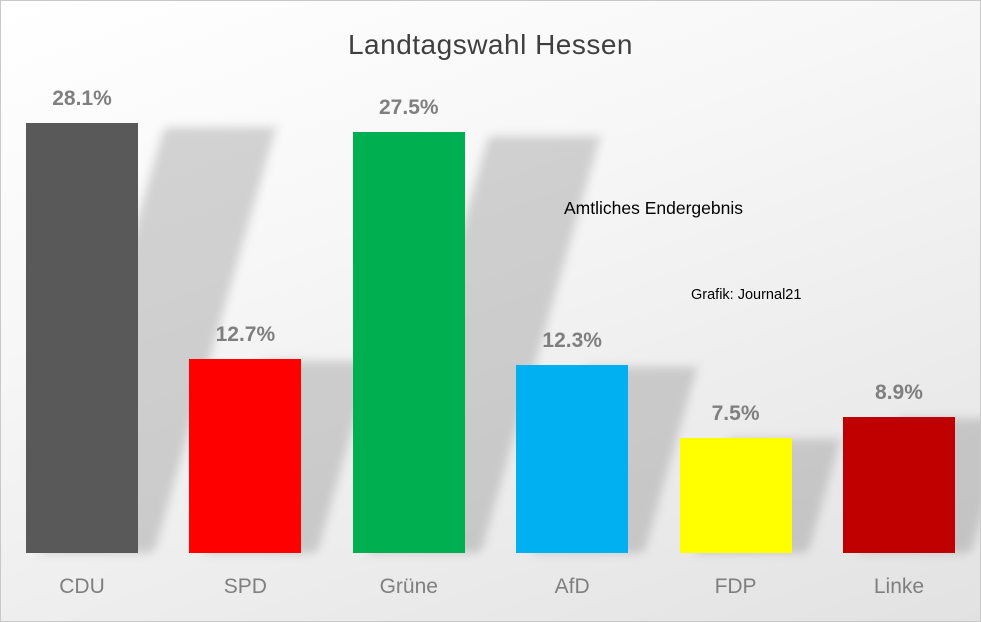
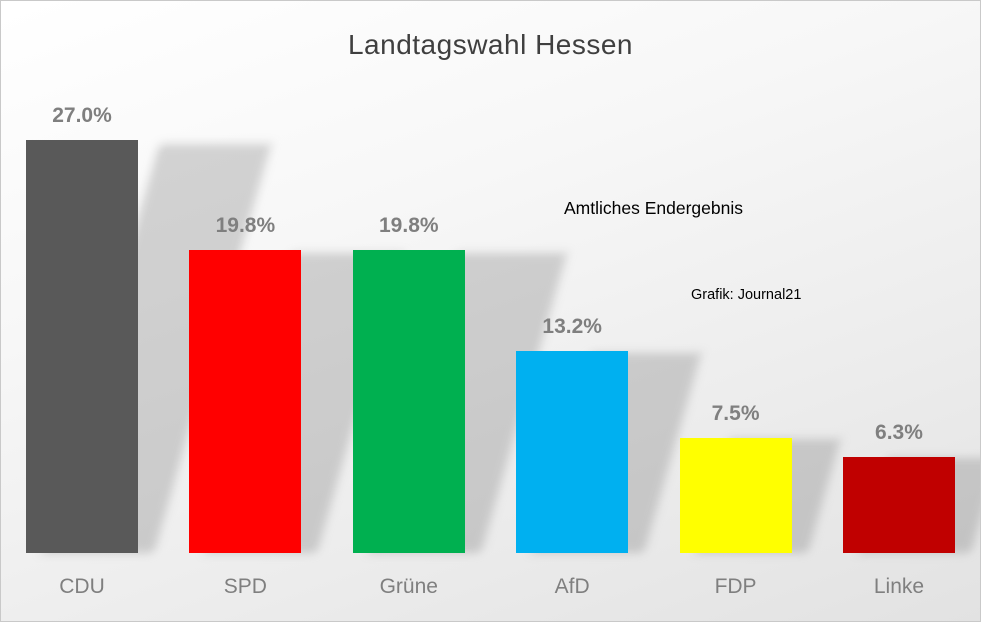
CDU: 28.1% -> 27.0%
SPD: 12.7% -> 19.8%
Grüne: 27.5% -> 19.8%
AfD: 12.3% -> 13.2%
Linke: 8.9% -> 6.3%
